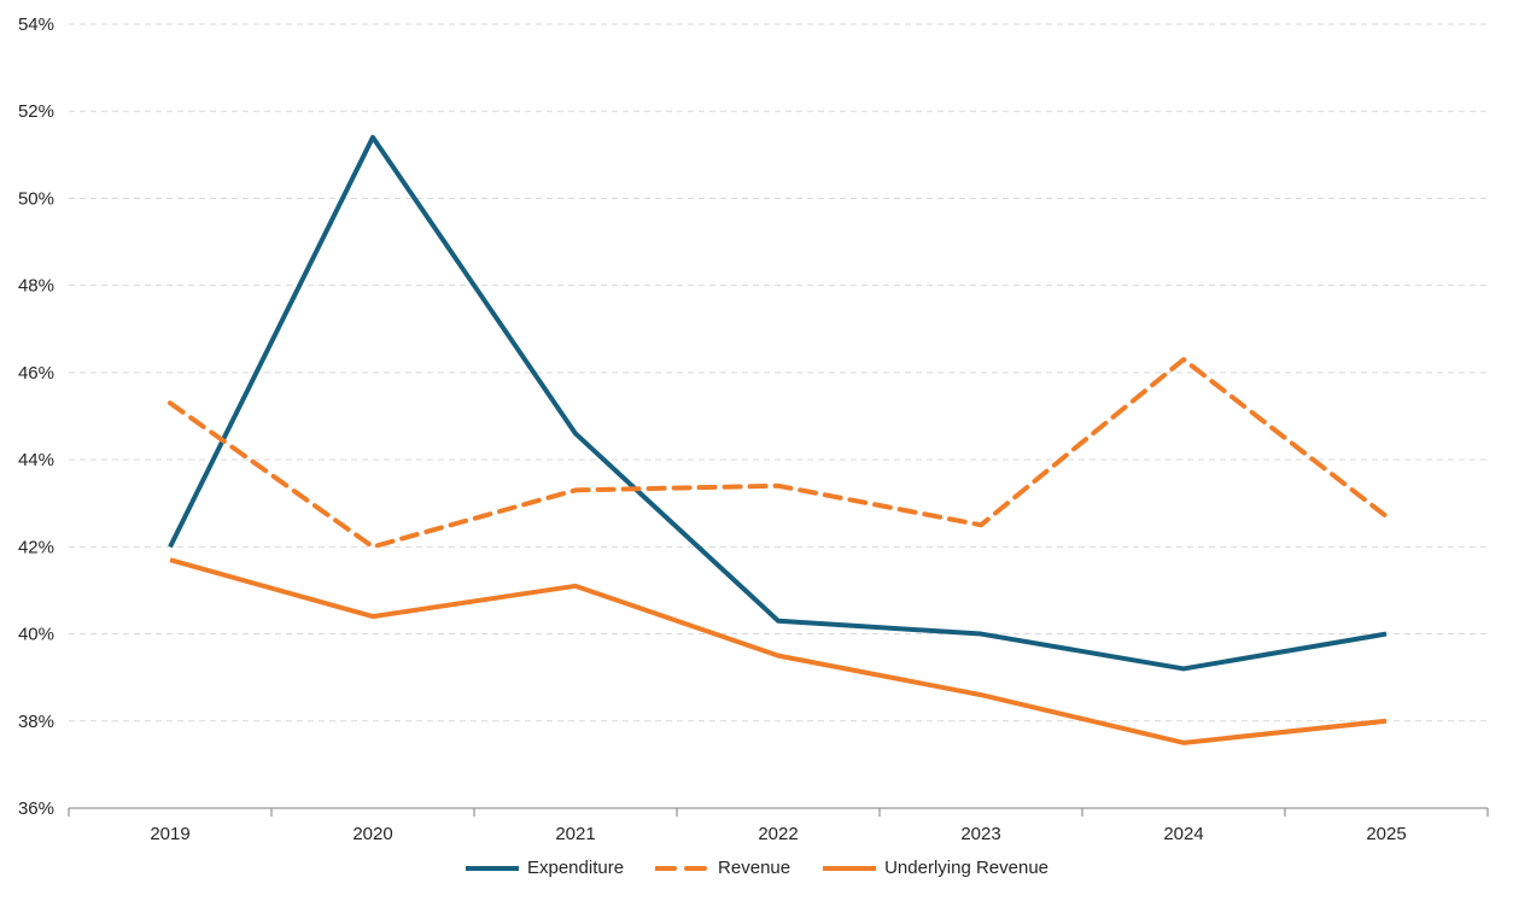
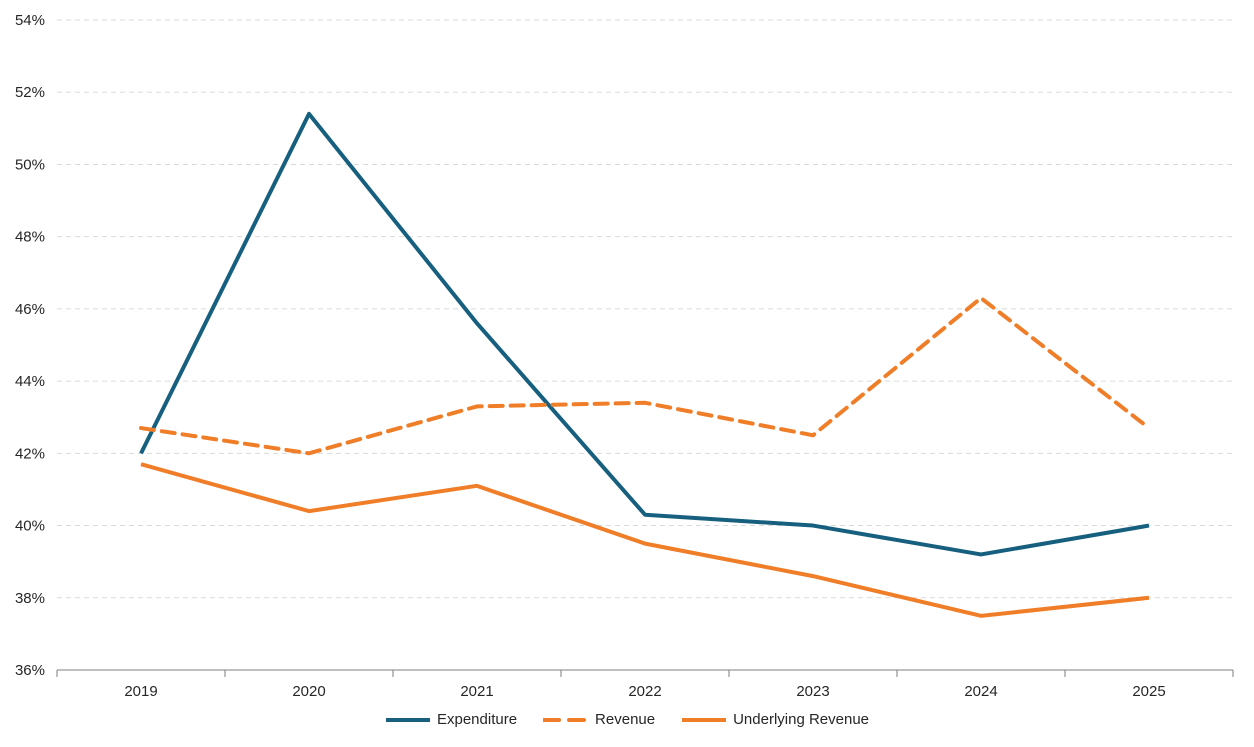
Revenue/2019: 45.3% -> 42.7%
Expenditure/2021: 44.6% -> 45.6%
